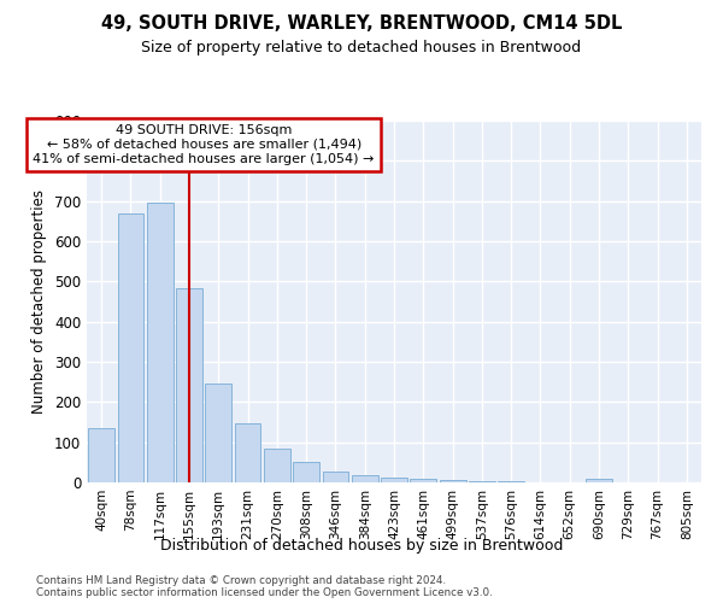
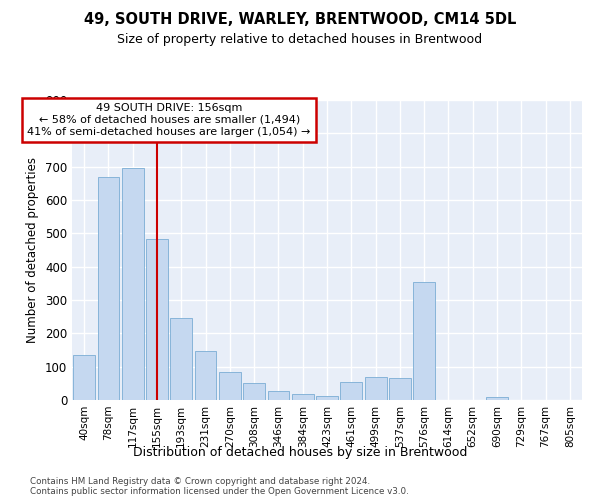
461sqm: 8 -> 55
499sqm: 5 -> 70
537sqm: 3 -> 65
576sqm: 2 -> 355
